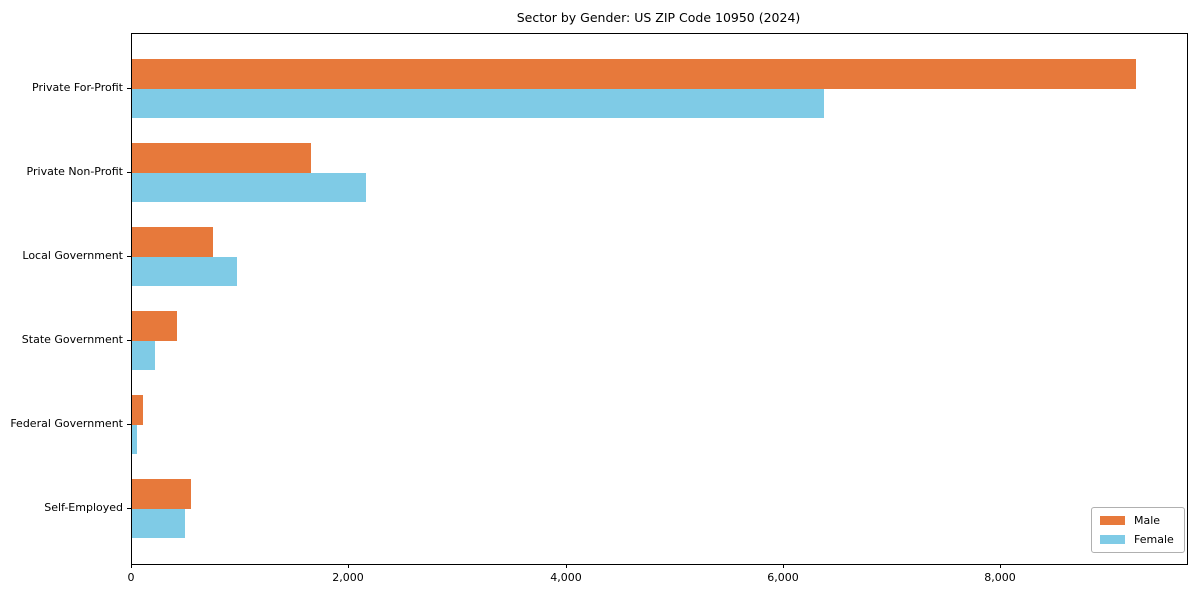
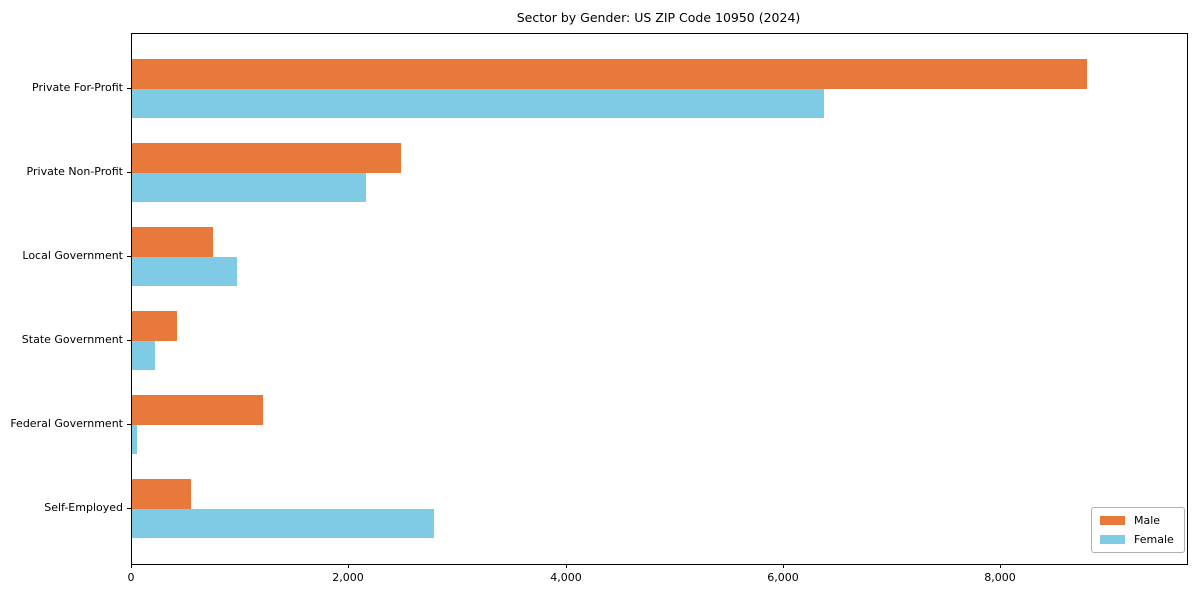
Male/Private For-Profit: 9240 -> 8790
Male/Private Non-Profit: 1650 -> 2480
Male/Federal Government: 100 -> 1210
Female/Self-Employed: 490 -> 2780
